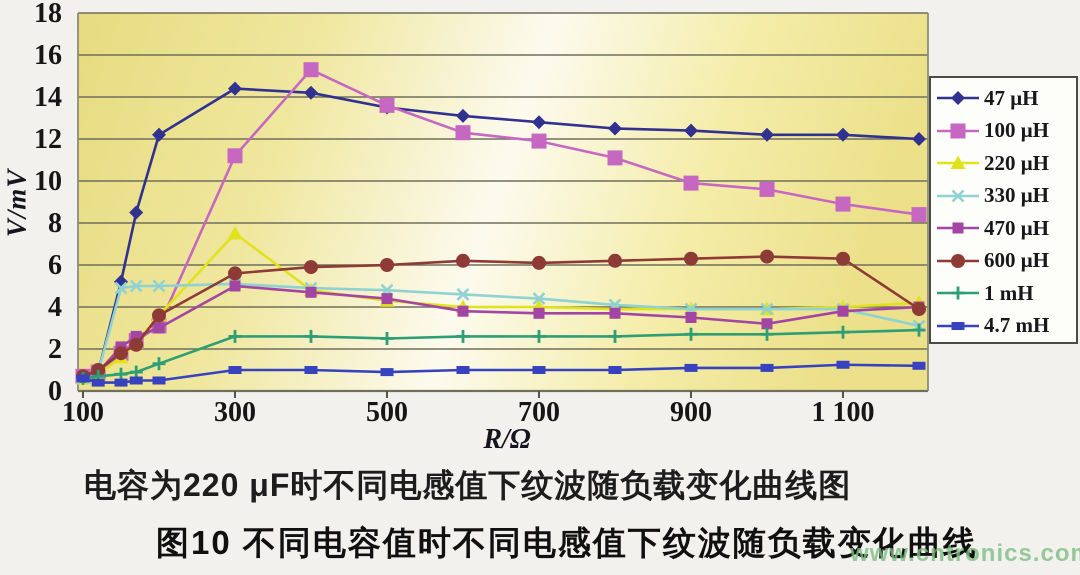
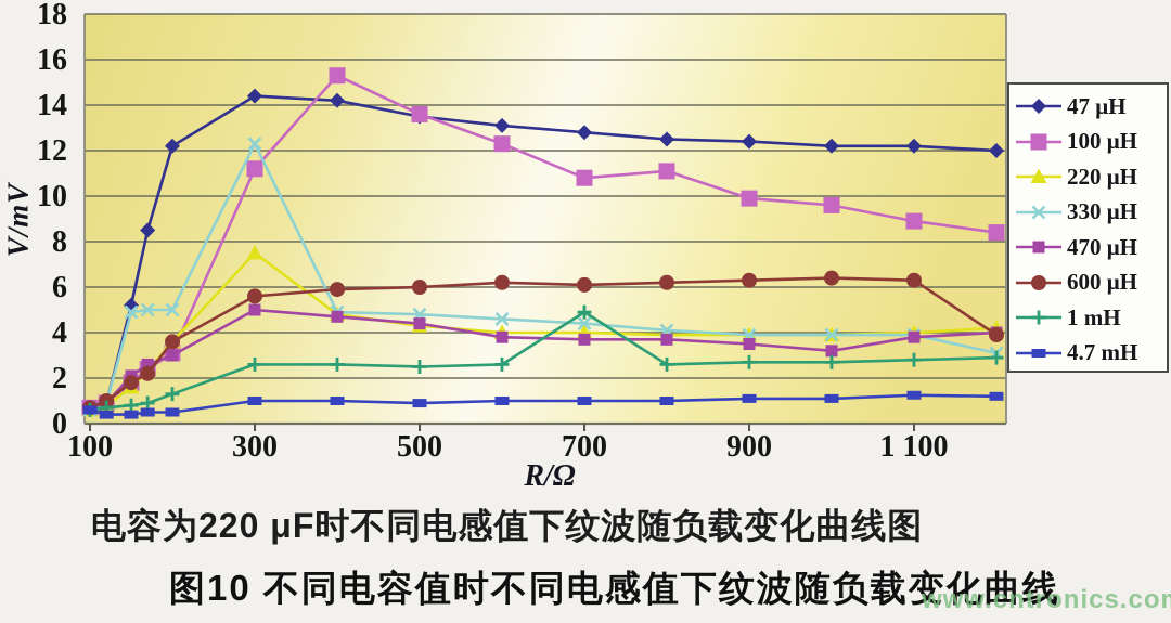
330 μH/300: 5.1 -> 12.3
100 μH/700: 11.9 -> 10.8
1 mH/700: 2.6 -> 4.9
